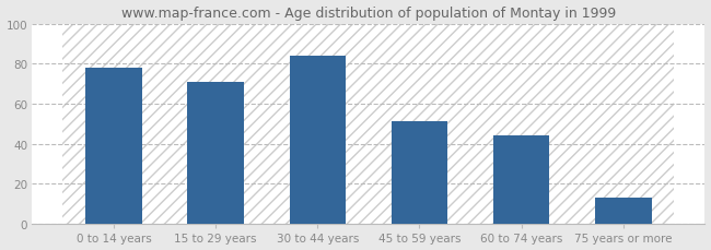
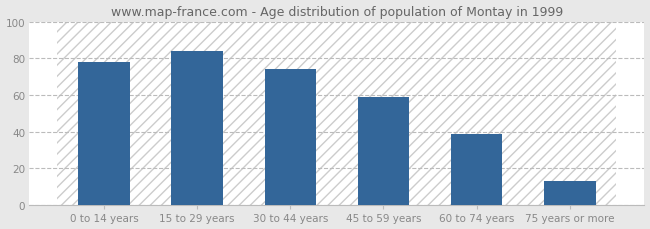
15 to 29 years: 71 -> 84
30 to 44 years: 84 -> 74
45 to 59 years: 51 -> 59
60 to 74 years: 44 -> 39
